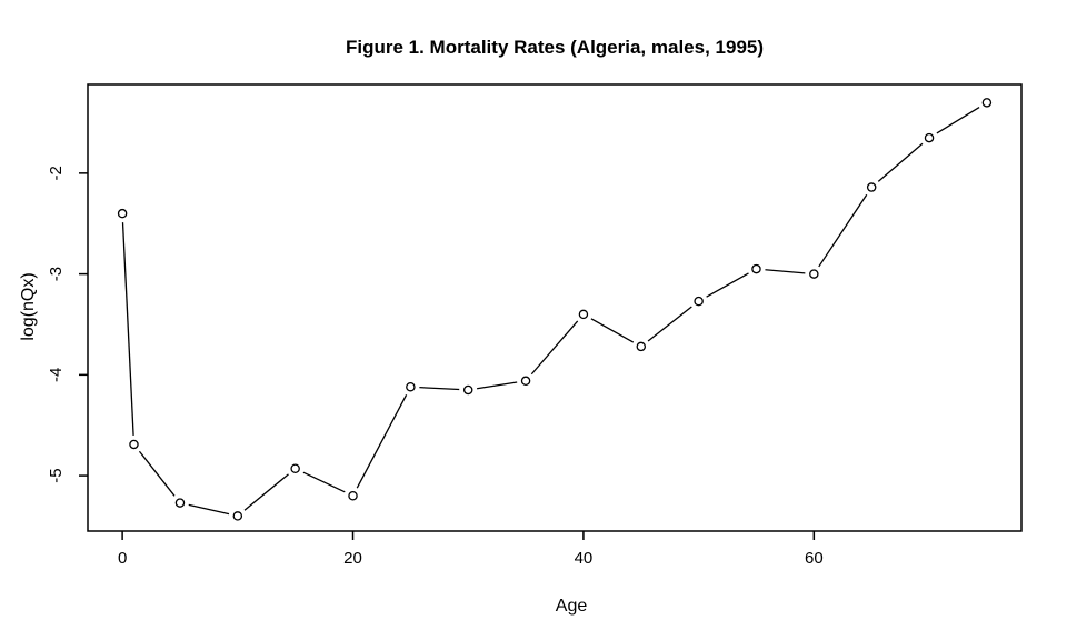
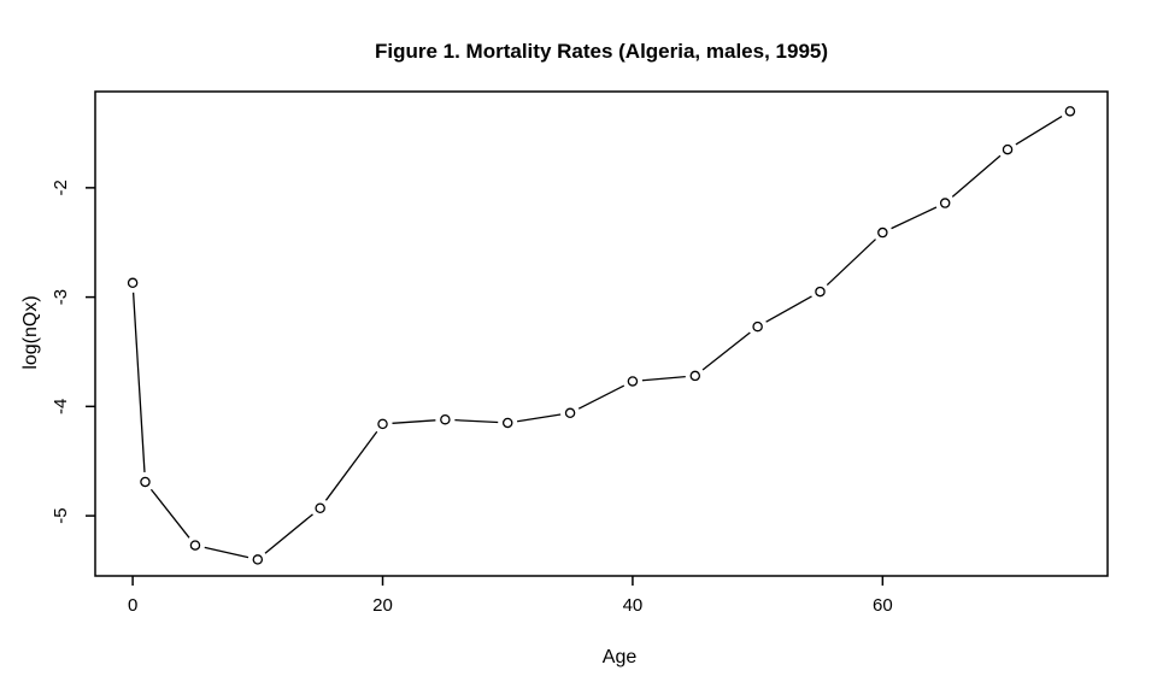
0: -2.4 -> -2.9
20: -5.2 -> -4.2
40: -3.4 -> -3.8
60: -3.0 -> -2.4
